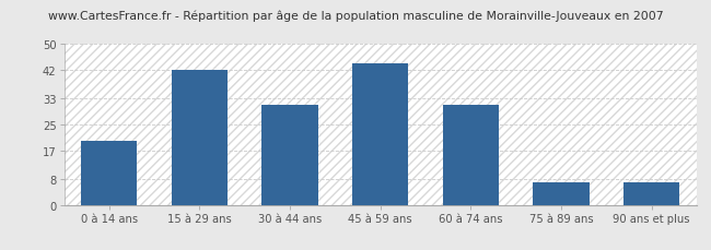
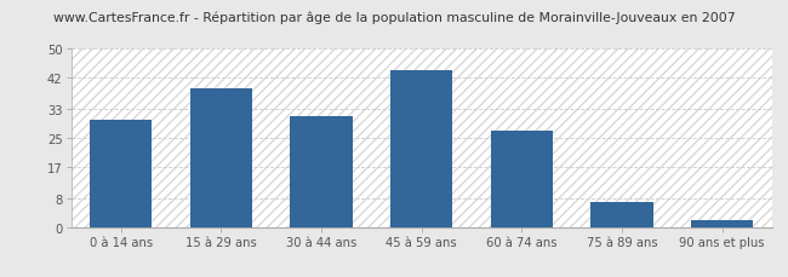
0 à 14 ans: 20 -> 30
15 à 29 ans: 42 -> 39
60 à 74 ans: 31 -> 27
90 ans et plus: 7 -> 2
